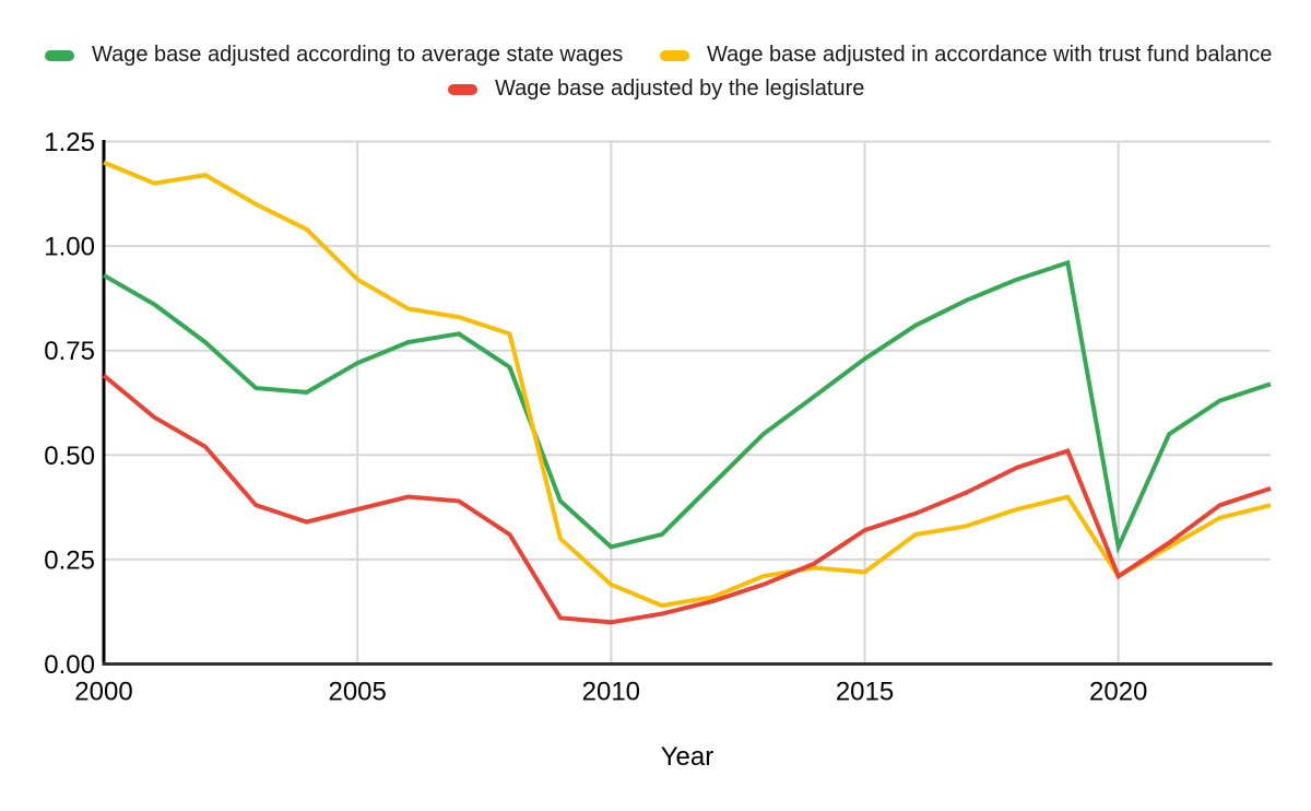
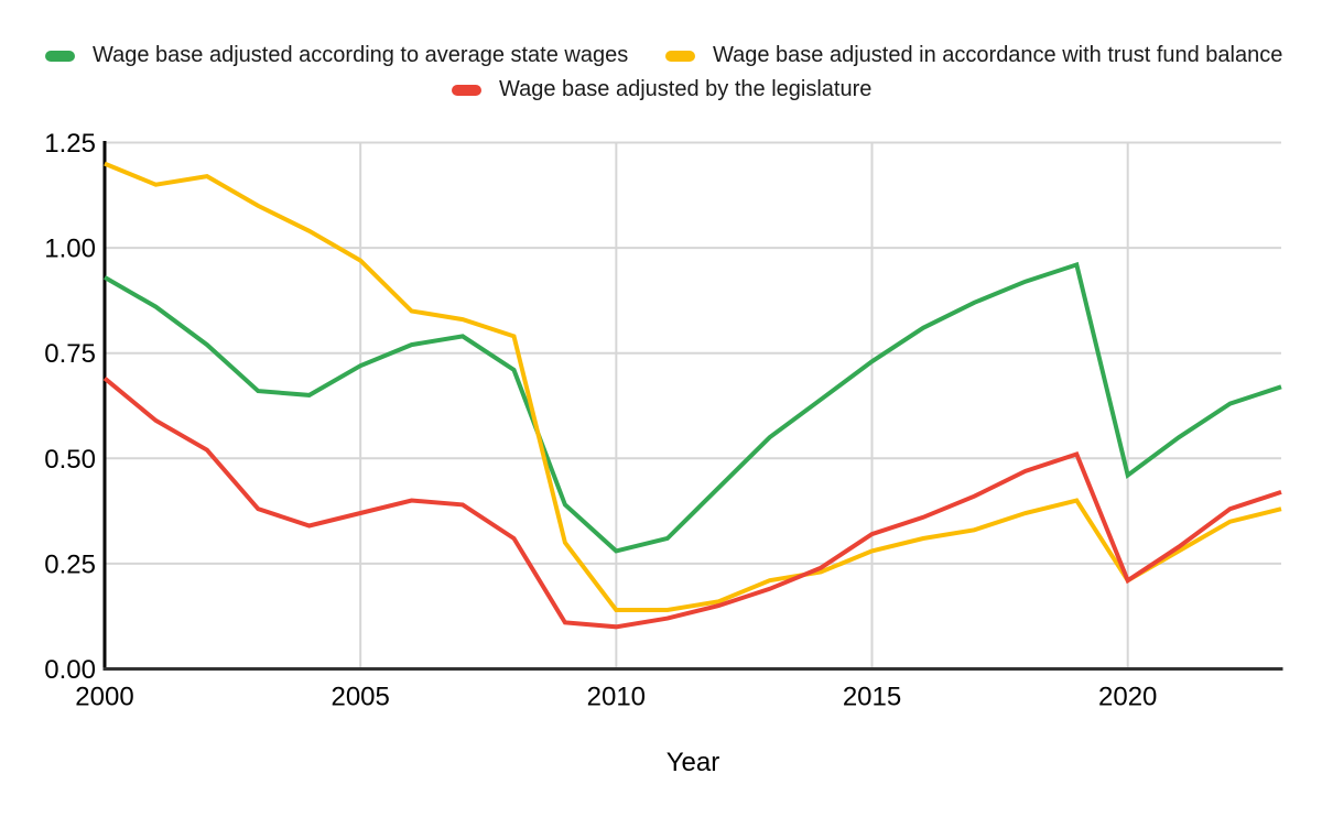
Wage base adjusted in accordance with trust fund balance/2005: 0.92 -> 0.97
Wage base adjusted in accordance with trust fund balance/2010: 0.19 -> 0.14
Wage base adjusted in accordance with trust fund balance/2015: 0.22 -> 0.28
Wage base adjusted according to average state wages/2020: 0.28 -> 0.46
